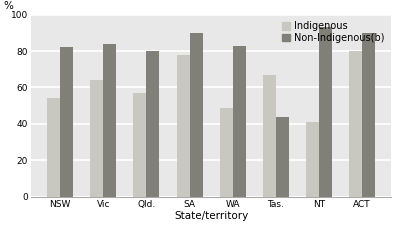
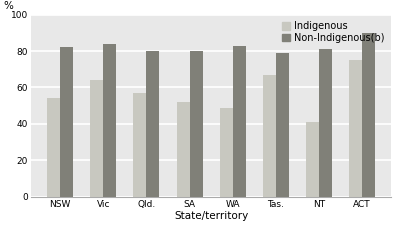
Indigenous/SA: 78 -> 52
Non-Indigenous(b)/SA: 90 -> 80
Non-Indigenous(b)/Tas.: 44 -> 79
Non-Indigenous(b)/NT: 93 -> 81
Indigenous/ACT: 80 -> 75
